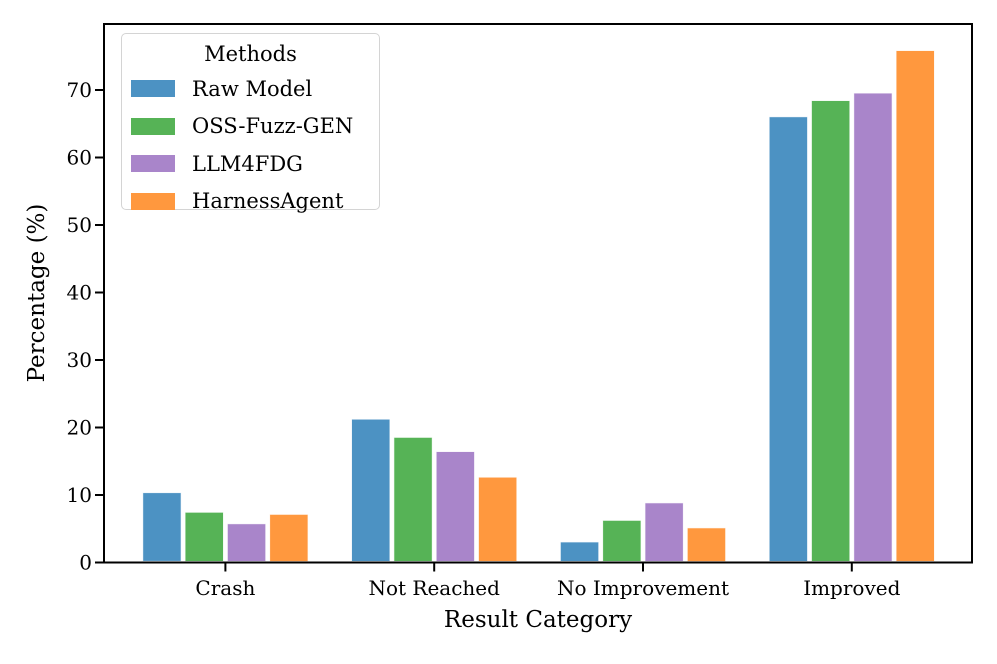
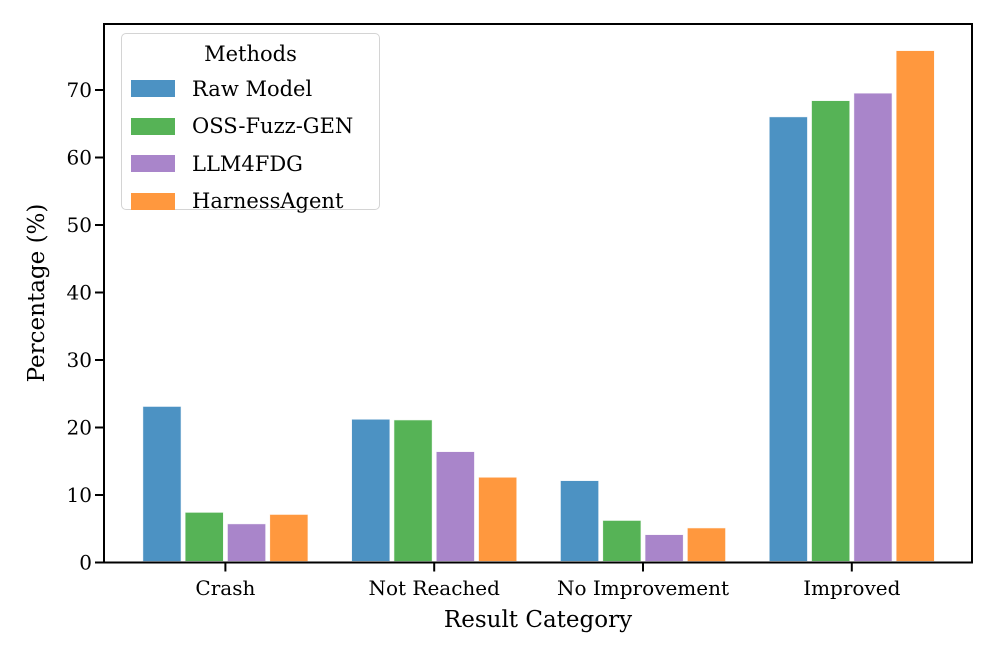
Raw Model/Crash: 10 -> 23
OSS-Fuzz-GEN/Not Reached: 18 -> 21
Raw Model/No Improvement: 3 -> 12
LLM4FDG/No Improvement: 9 -> 4
